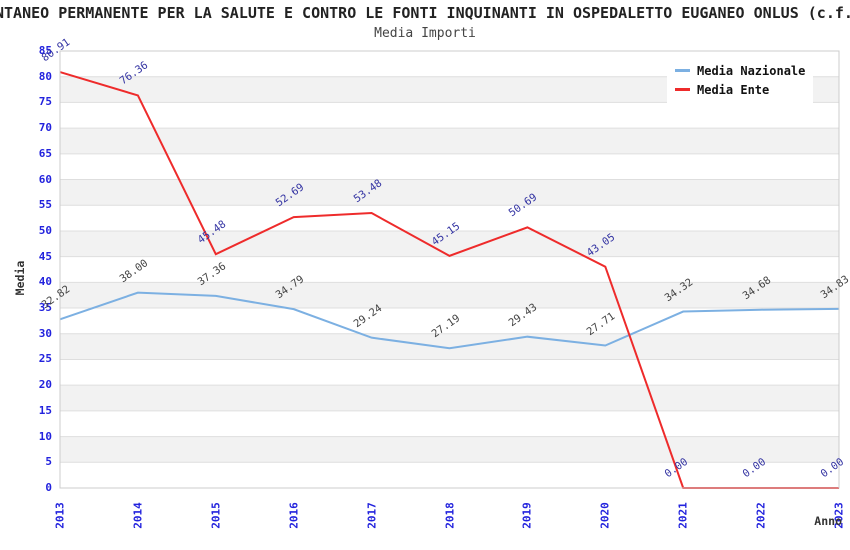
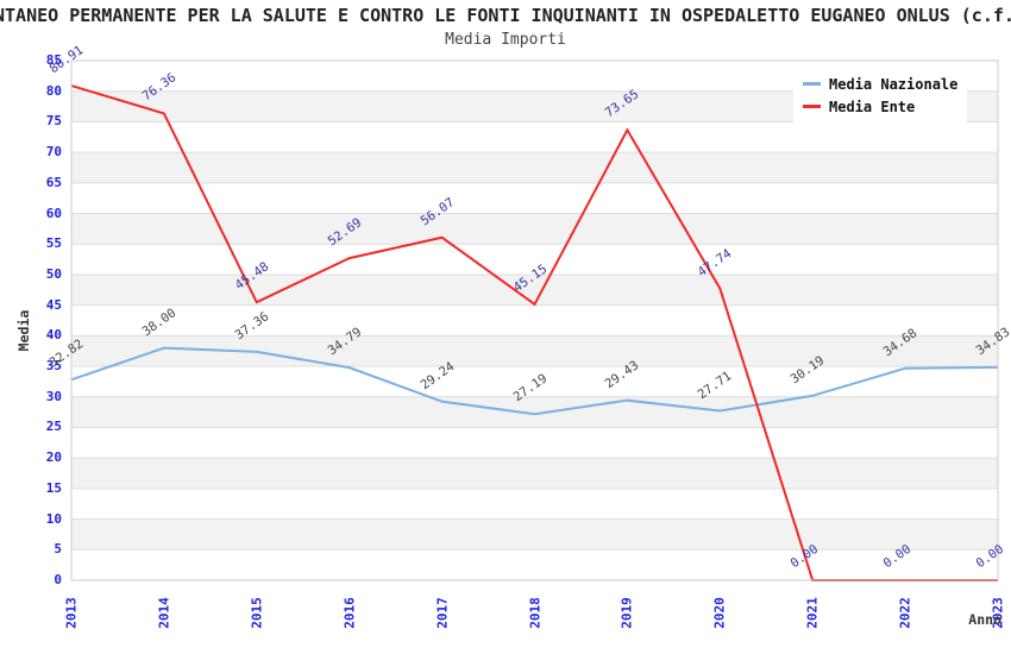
Media Ente/2017: 53.48 -> 56.07
Media Ente/2019: 50.69 -> 73.65
Media Ente/2020: 43.05 -> 47.74
Media Nazionale/2021: 34.32 -> 30.19
